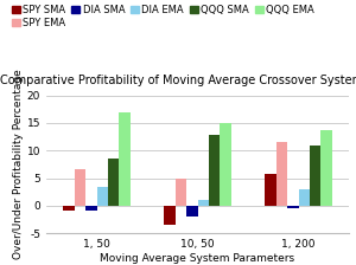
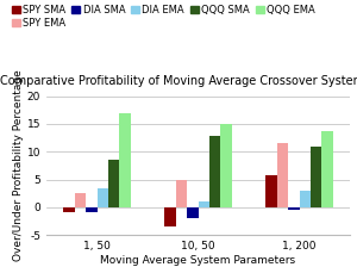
SPY EMA/1, 50: 6.6 -> 2.5
